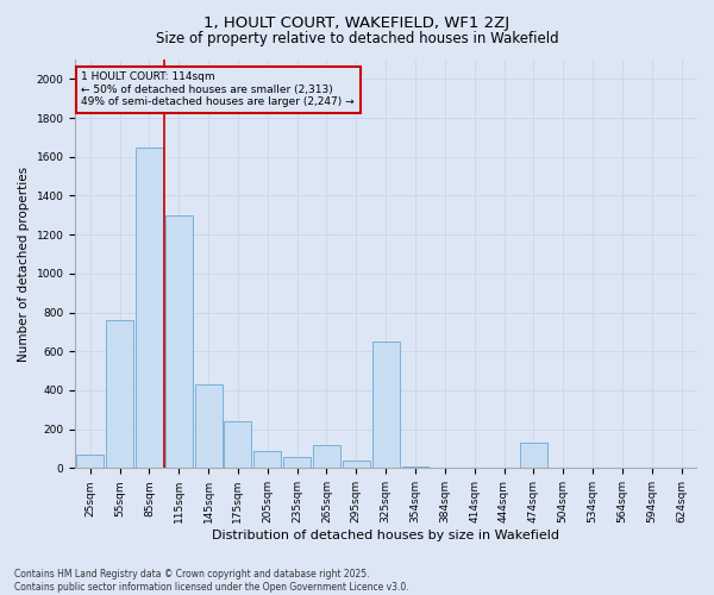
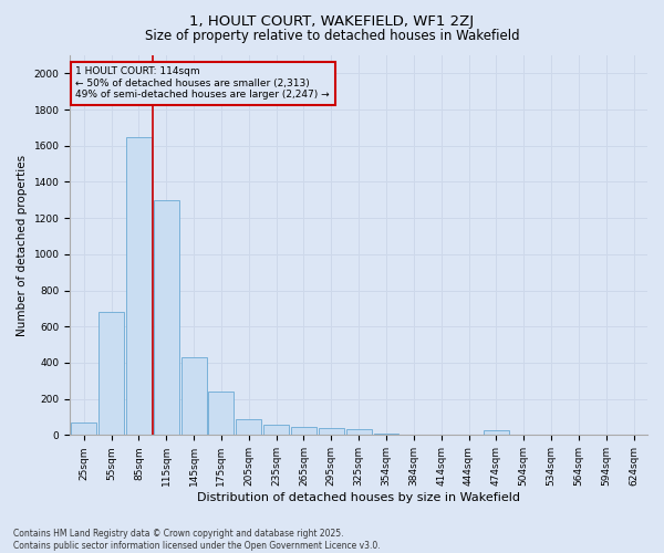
55sqm: 760 -> 680
265sqm: 120 -> 40
325sqm: 650 -> 30
474sqm: 130 -> 20
